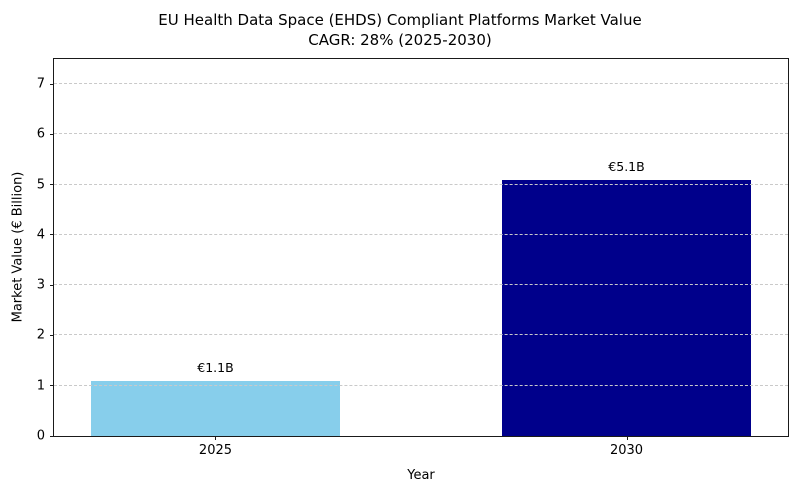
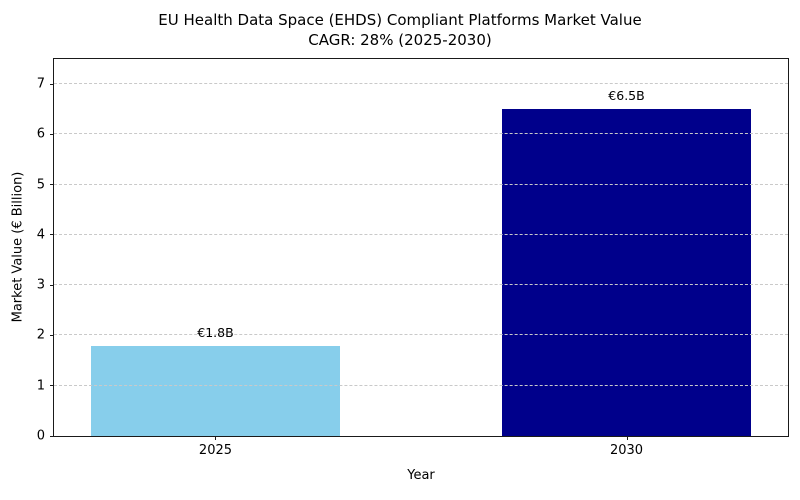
2025: €1.1B -> €1.8B
2030: €5.1B -> €6.5B
